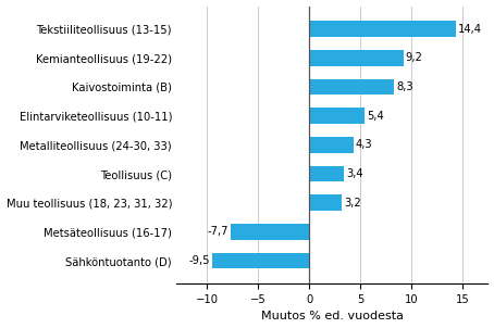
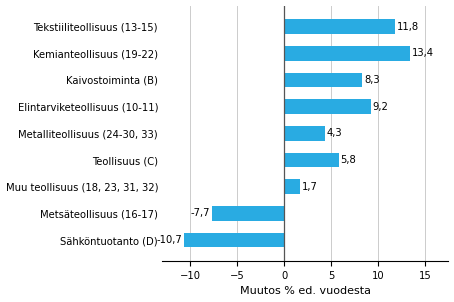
Tekstiiliteollisuus (13-15): 14,4 -> 11,8
Kemianteollisuus (19-22): 9,2 -> 13,4
Elintarviketeollisuus (10-11): 5,4 -> 9,2
Teollisuus (C): 3,4 -> 5,8
Muu teollisuus (18, 23, 31, 32): 3,2 -> 1,7
Sähköntuotanto (D): -9,5 -> -10,7
